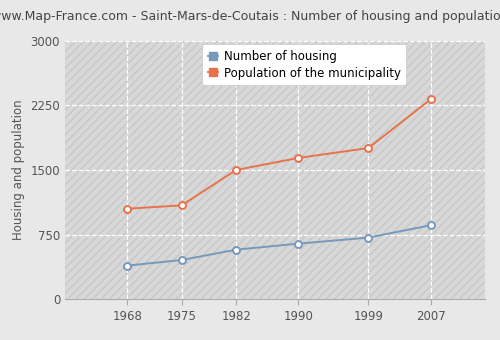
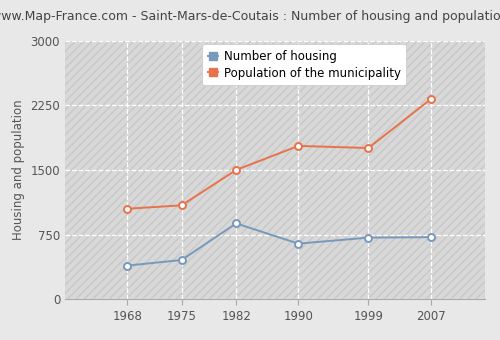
Number of housing/1982: 580 -> 880
Population of the municipality/1990: 1640 -> 1780
Number of housing/2007: 860 -> 720
